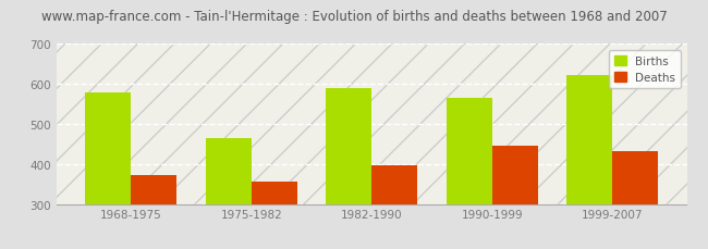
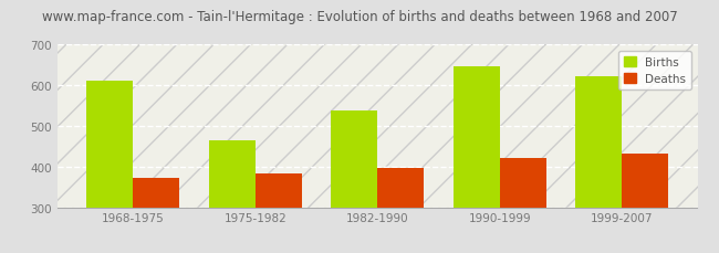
Births/1968-1975: 580 -> 612
Deaths/1975-1982: 355 -> 384
Births/1982-1990: 590 -> 537
Births/1990-1999: 565 -> 648
Deaths/1990-1999: 445 -> 422
